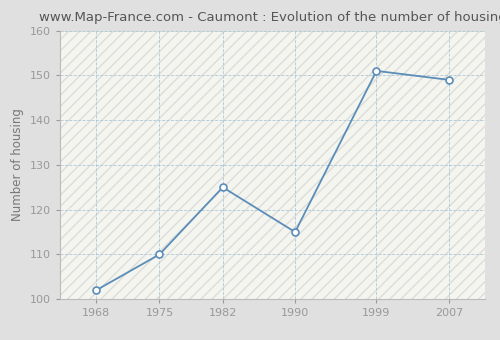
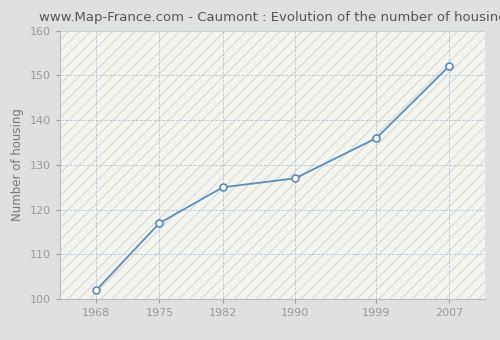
1975: 110 -> 117
1990: 115 -> 127
1999: 151 -> 136
2007: 149 -> 152
